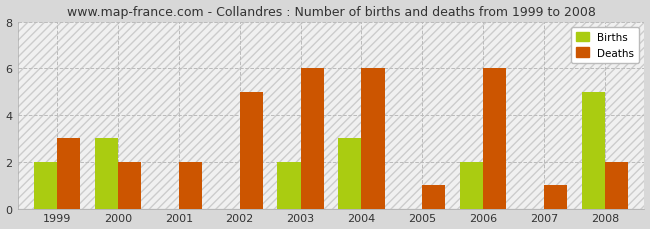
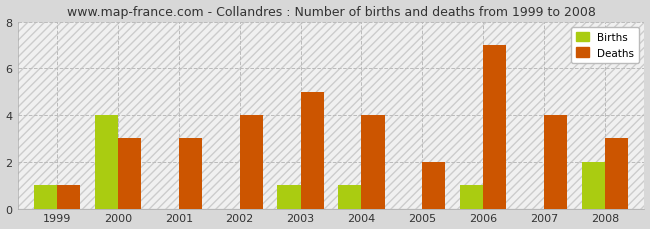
Births/1999: 2 -> 1
Deaths/1999: 3 -> 1
Births/2000: 3 -> 4
Deaths/2000: 2 -> 3
Deaths/2001: 2 -> 3
Deaths/2002: 5 -> 4
Births/2003: 2 -> 1
Deaths/2003: 6 -> 5
Births/2004: 3 -> 1
Deaths/2004: 6 -> 4
Deaths/2005: 1 -> 2
Births/2006: 2 -> 1
Deaths/2006: 6 -> 7
Deaths/2007: 1 -> 4
Births/2008: 5 -> 2
Deaths/2008: 2 -> 3
